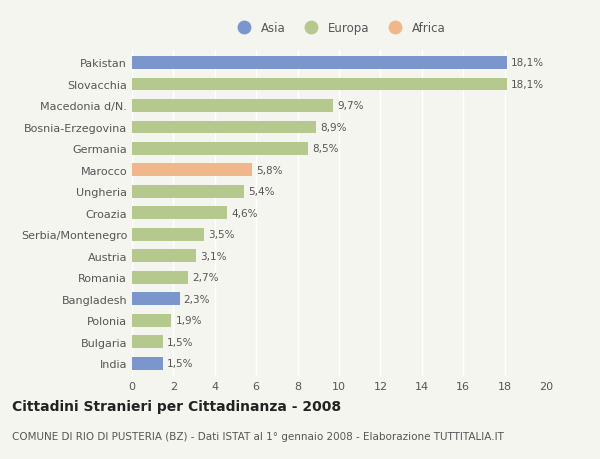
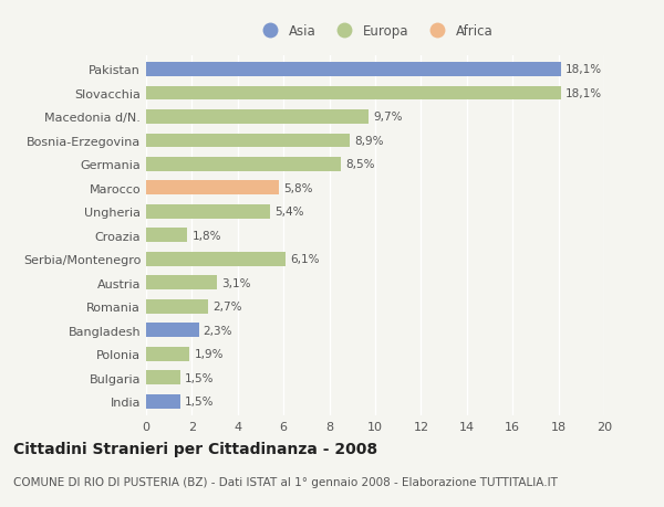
Croazia: 4,6% -> 1,8%
Serbia/Montenegro: 3,5% -> 6,1%
